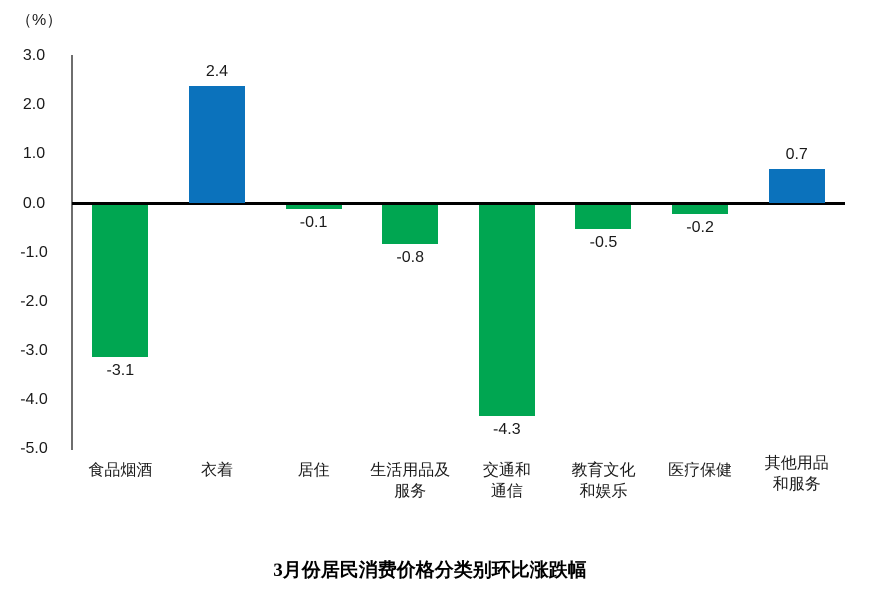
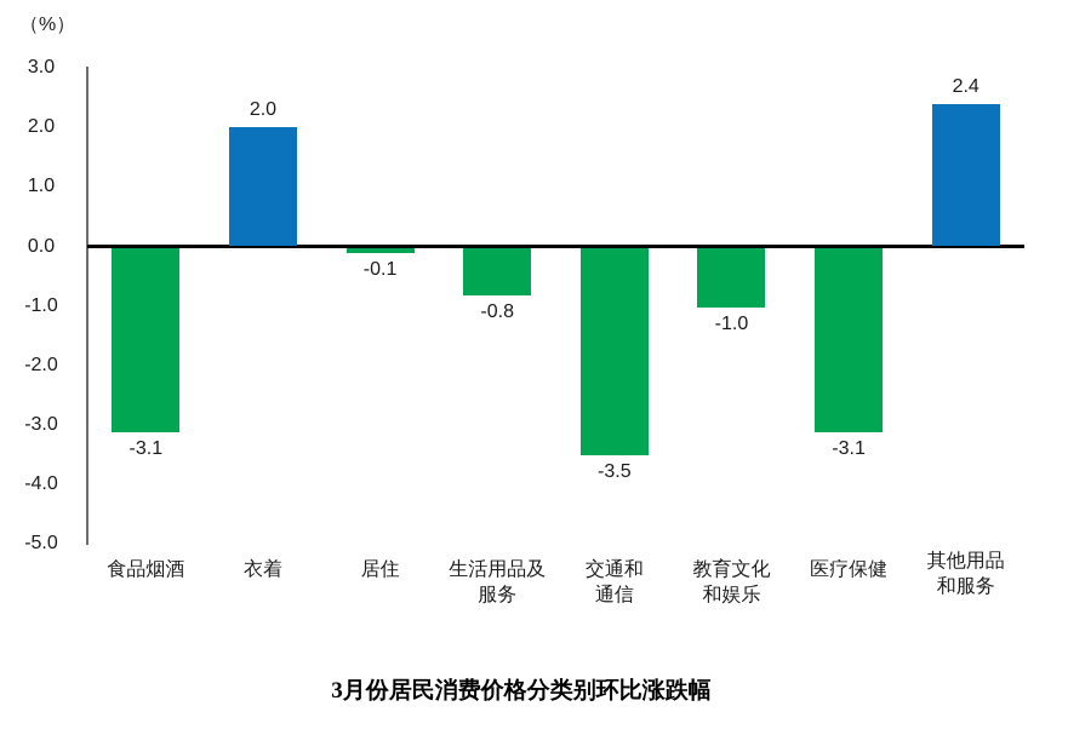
衣着: 2.4 -> 2.0
交通和 通信: -4.3 -> -3.5
教育文化 和娱乐: -0.5 -> -1.0
医疗保健: -0.2 -> -3.1
其他用品 和服务: 0.7 -> 2.4
